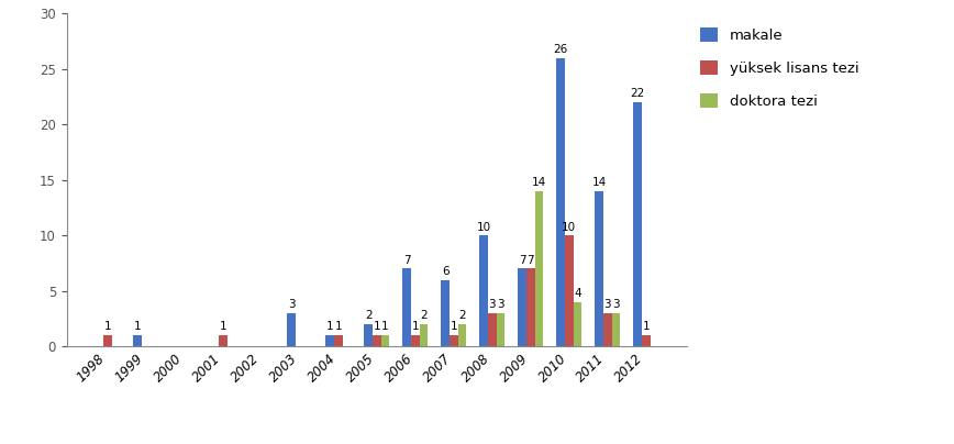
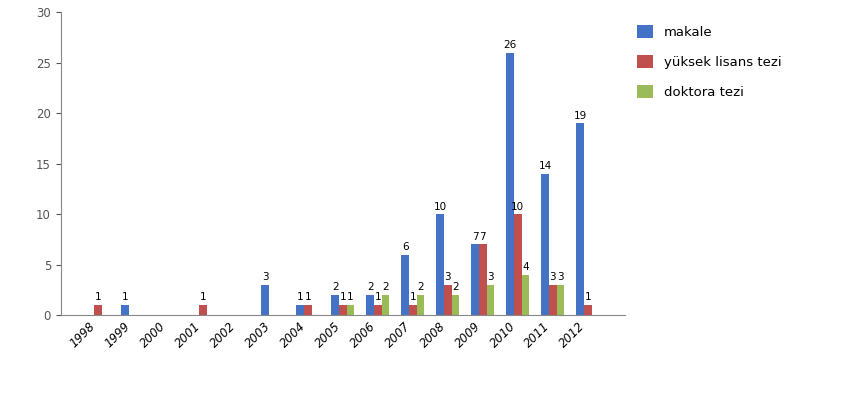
makale/2006: 7 -> 2
doktora tezi/2008: 3 -> 2
doktora tezi/2009: 14 -> 3
makale/2012: 22 -> 19
